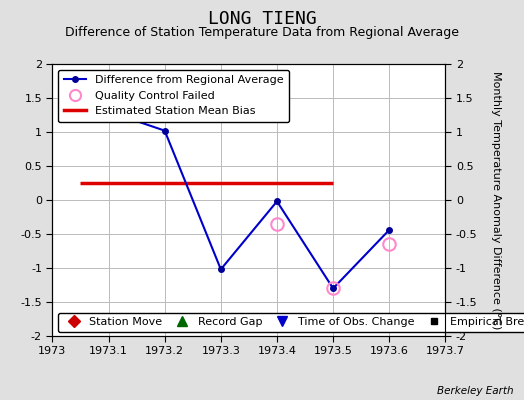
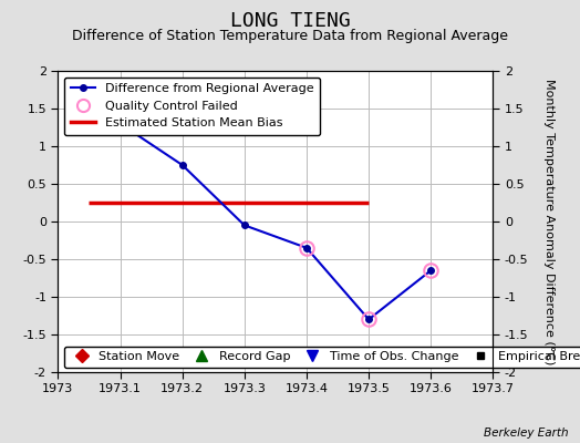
Time of Obs. Change/1973.2: 1.02 -> 0.75
Time of Obs. Change/1973.3: -1.02 -> -0.05
Time of Obs. Change/1973.4: -0.02 -> -0.35
Time of Obs. Change/1973.6: -0.44 -> -0.65
